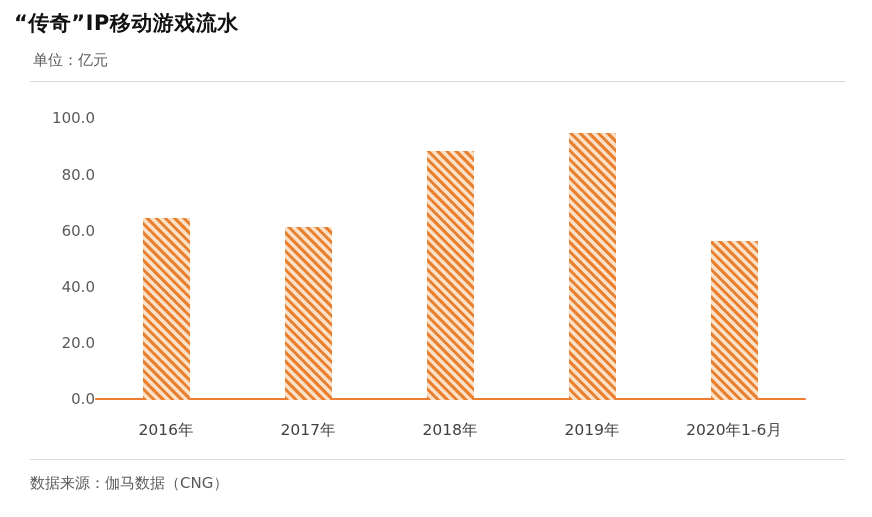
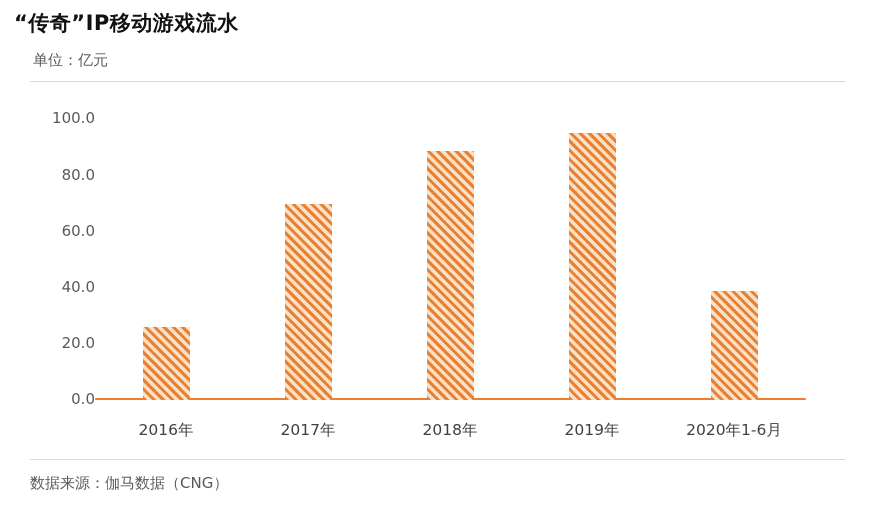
2016年: 65 -> 26
2017年: 62 -> 70
2020年1-6月: 56 -> 39
